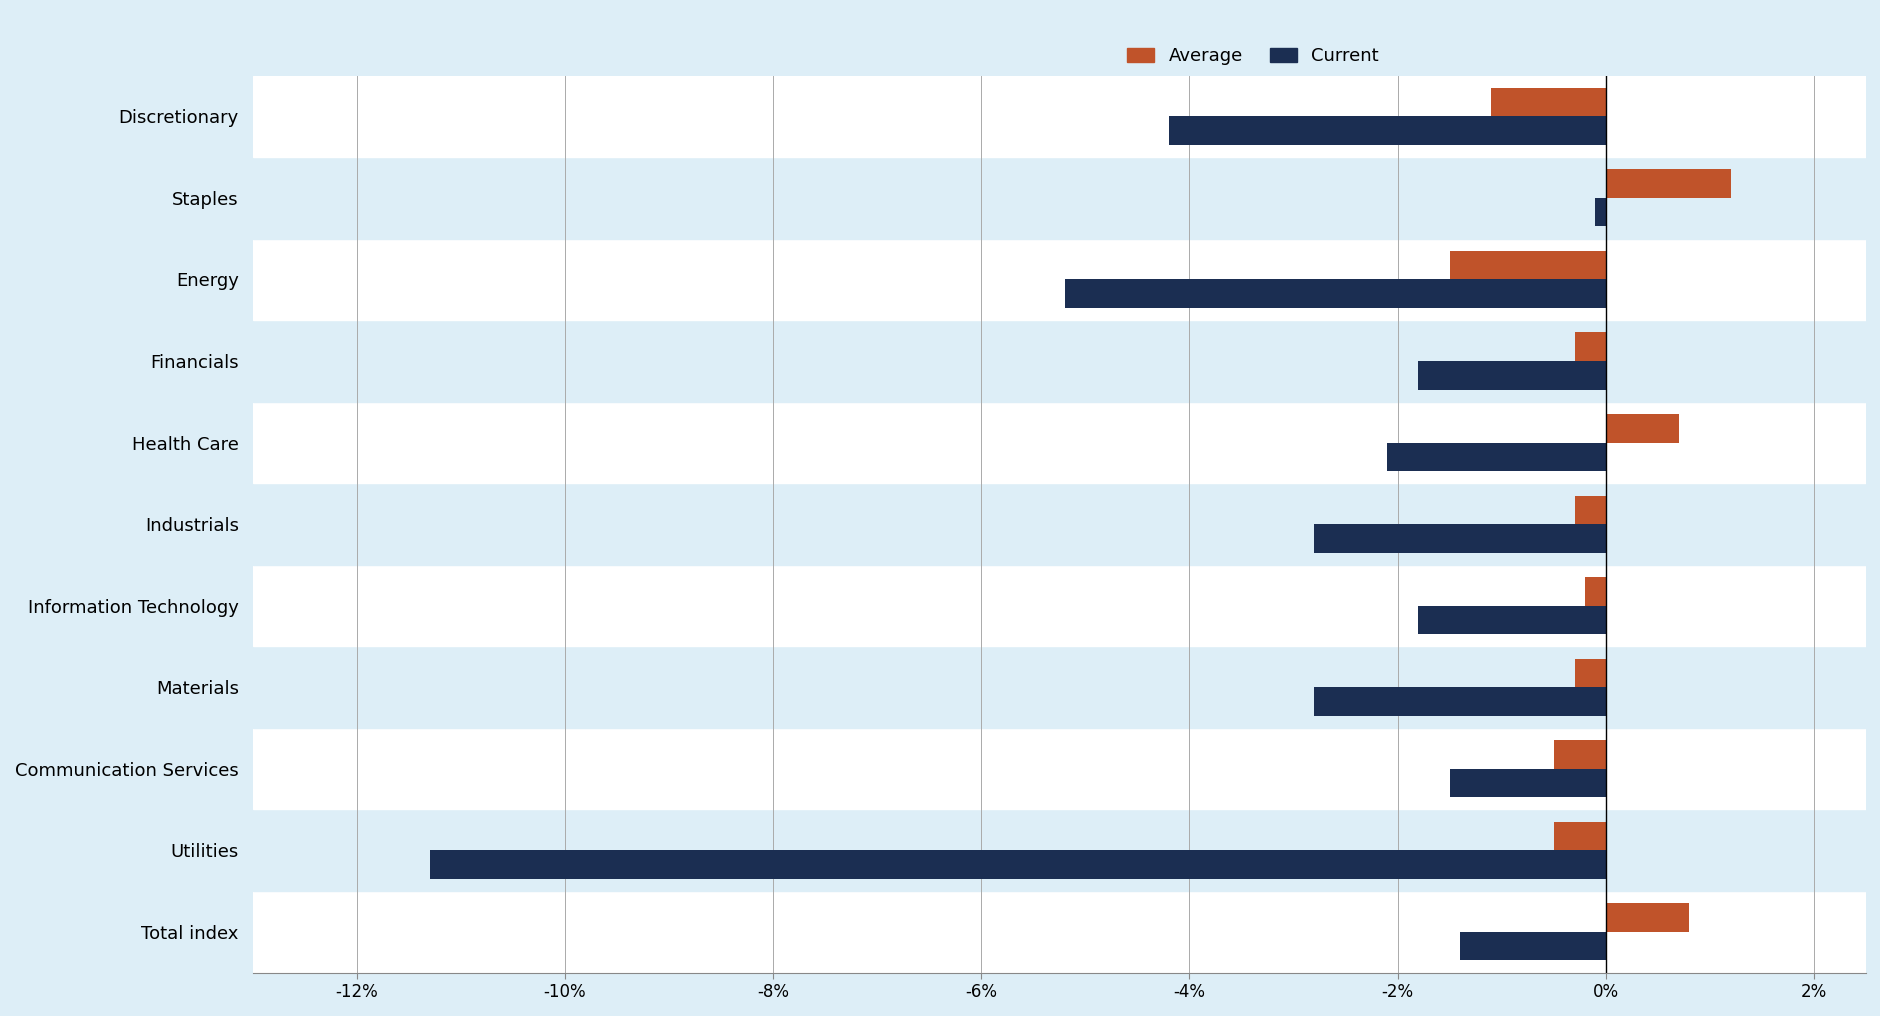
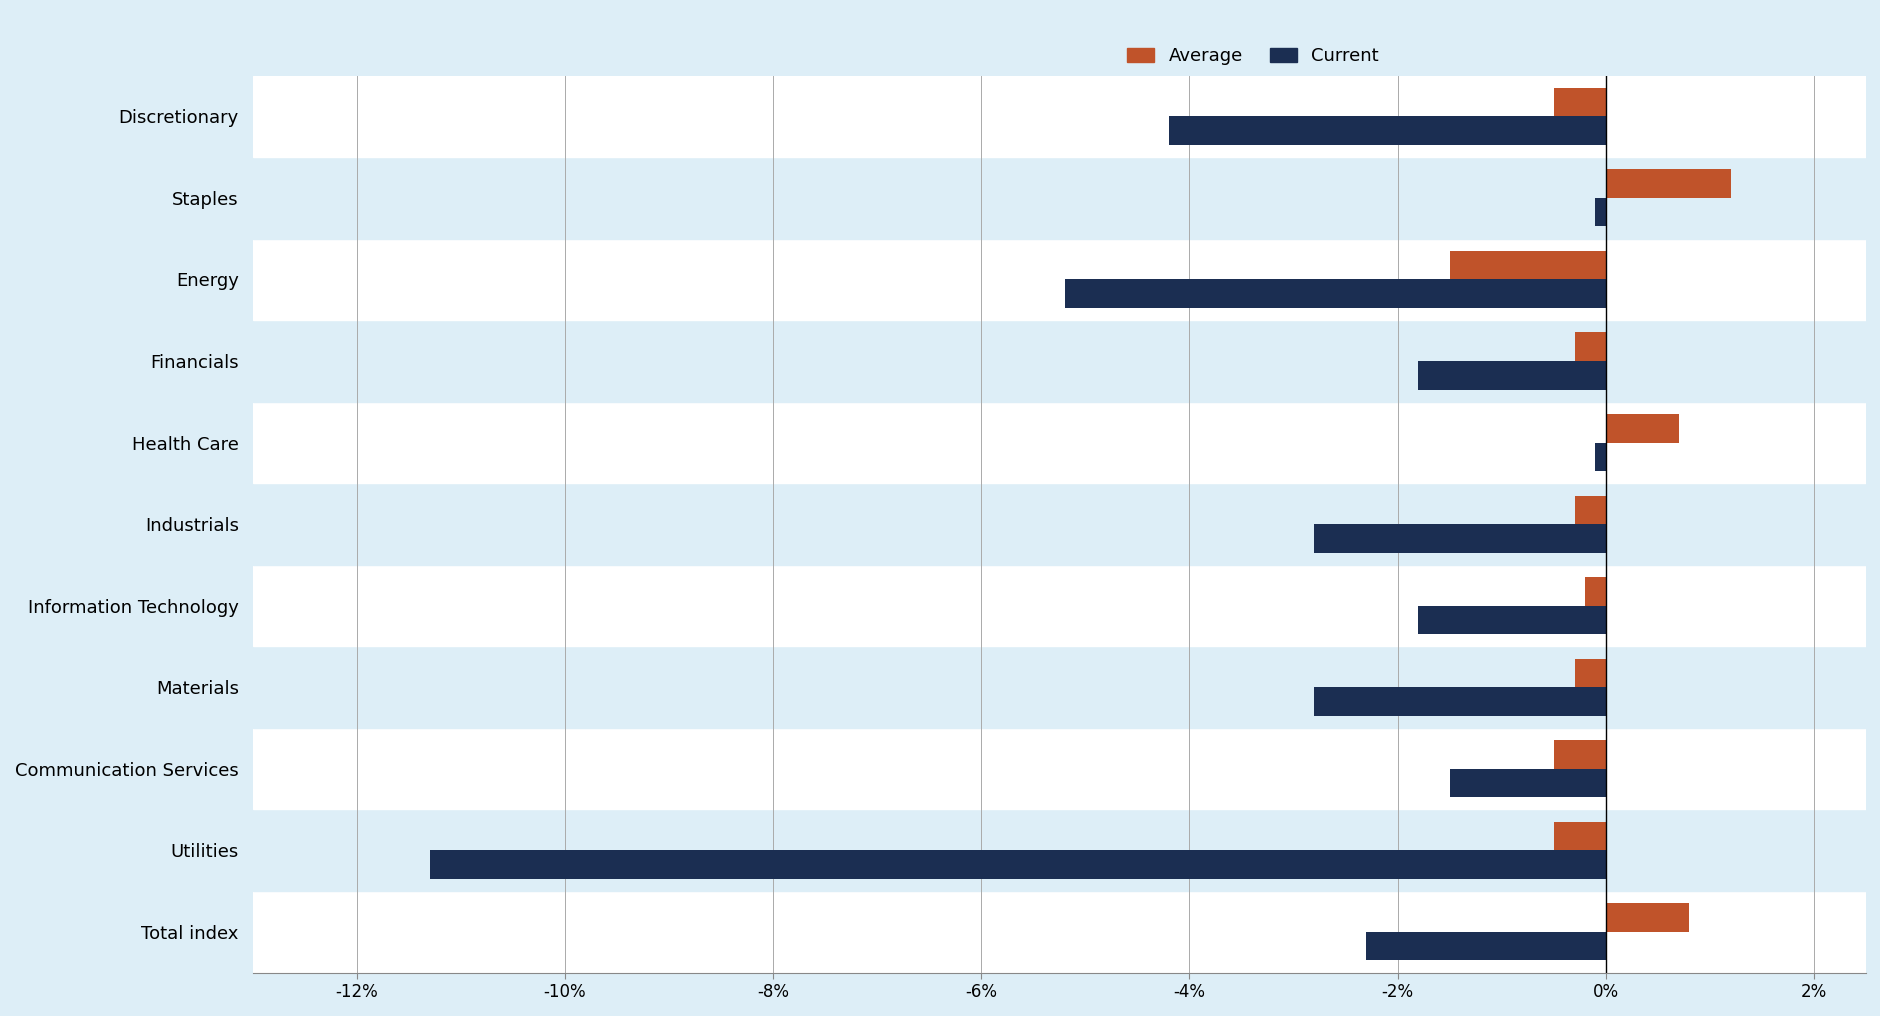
Average/Discretionary: -1.1% -> -0.5%
Current/Health Care: -2.1% -> -0.1%
Current/Total index: -1.4% -> -2.3%
